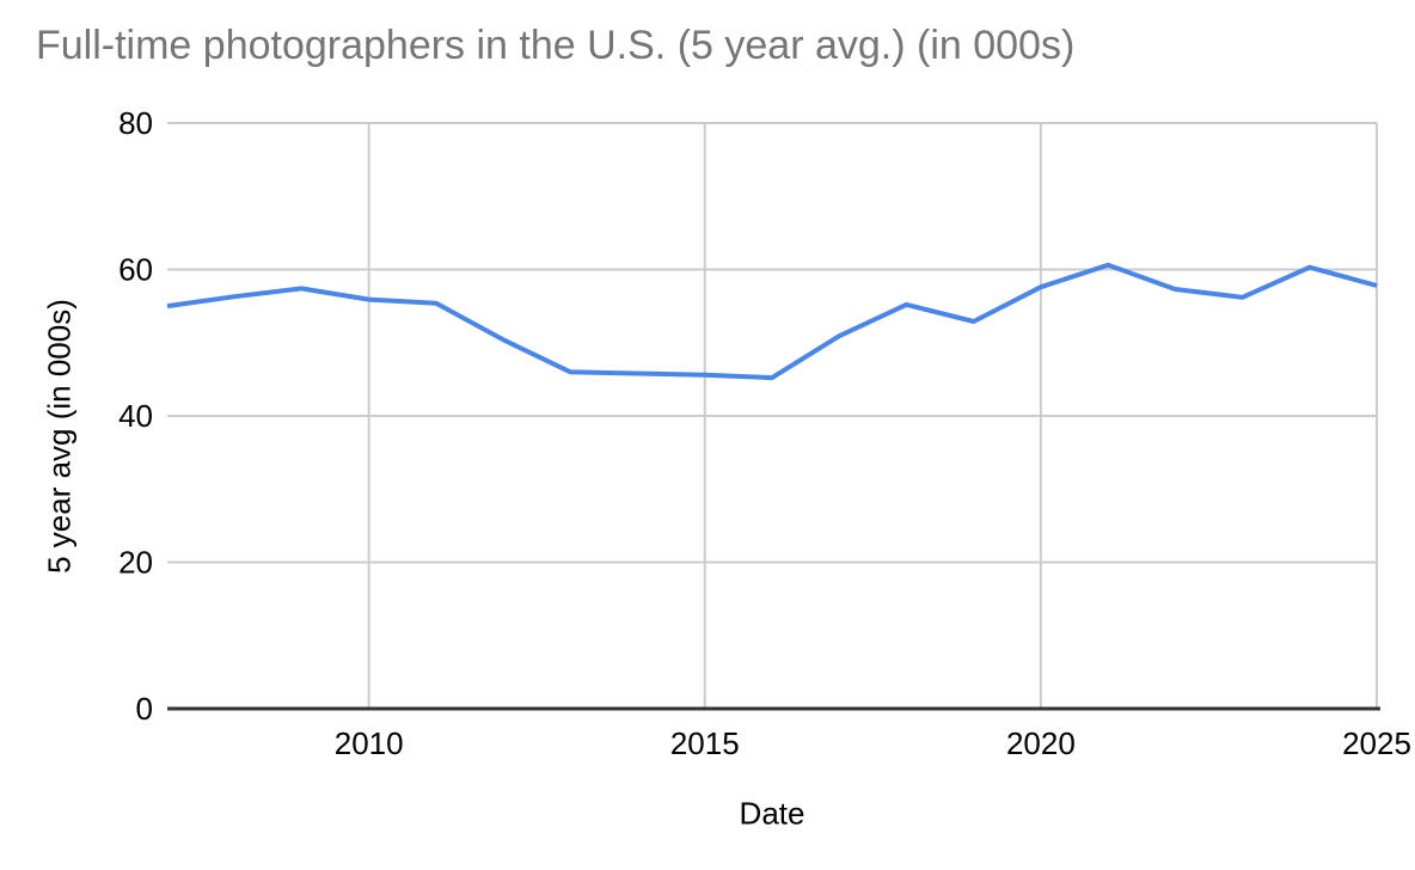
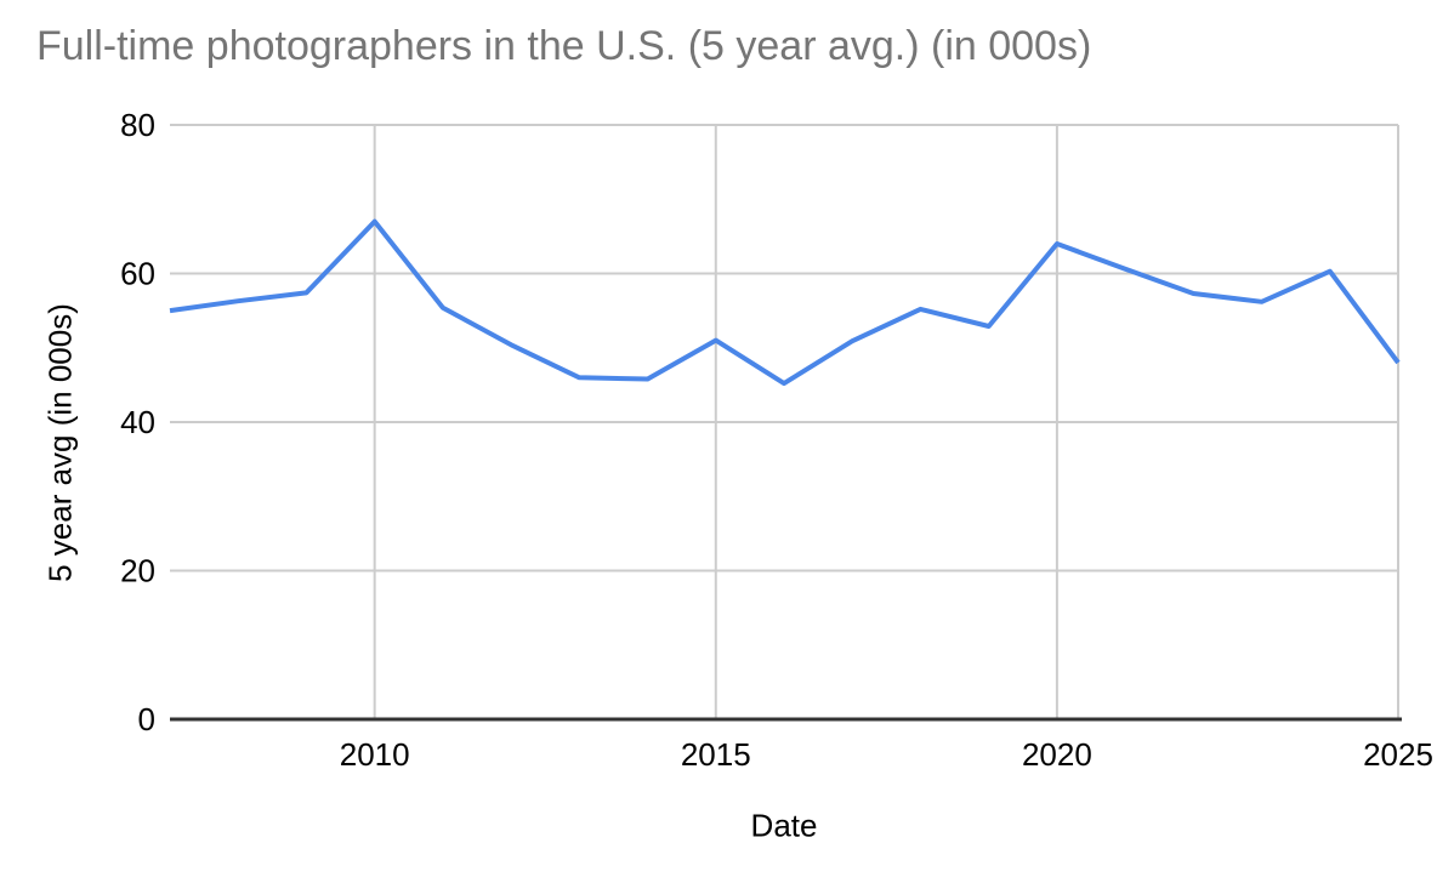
2010: 56 -> 67
2015: 46 -> 51
2020: 58 -> 64
2025: 58 -> 48
